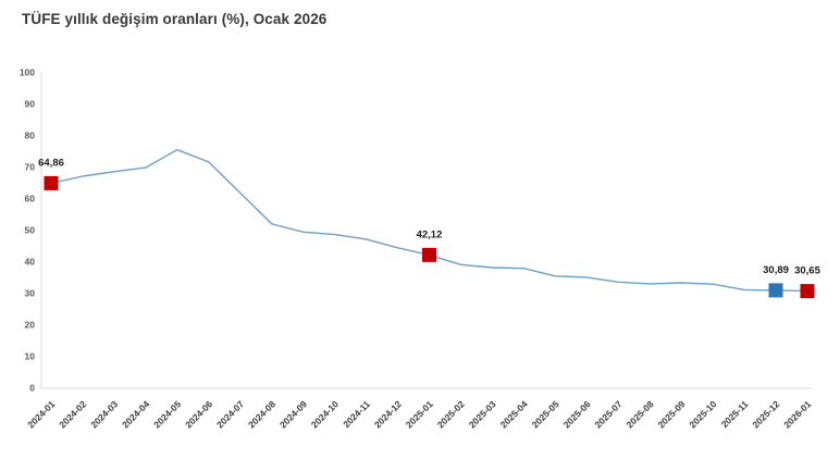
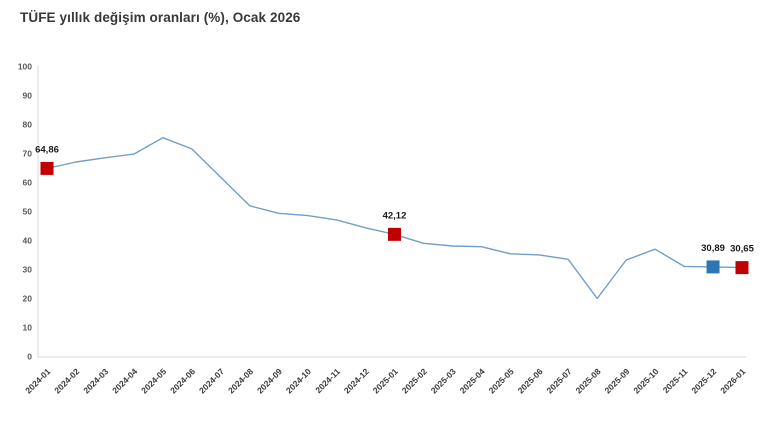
2025-08: 33 -> 20
2025-10: 33 -> 37
